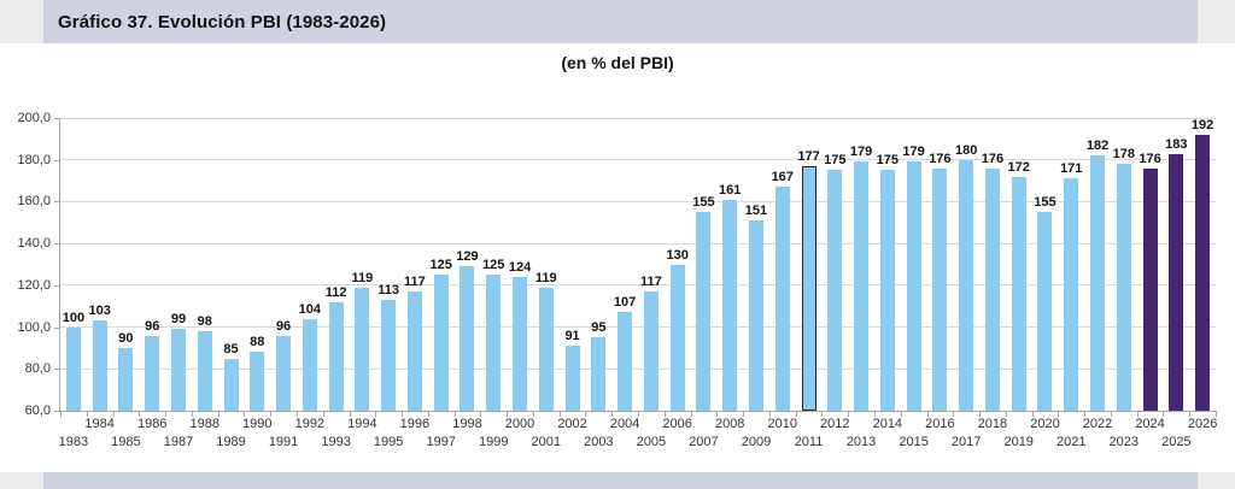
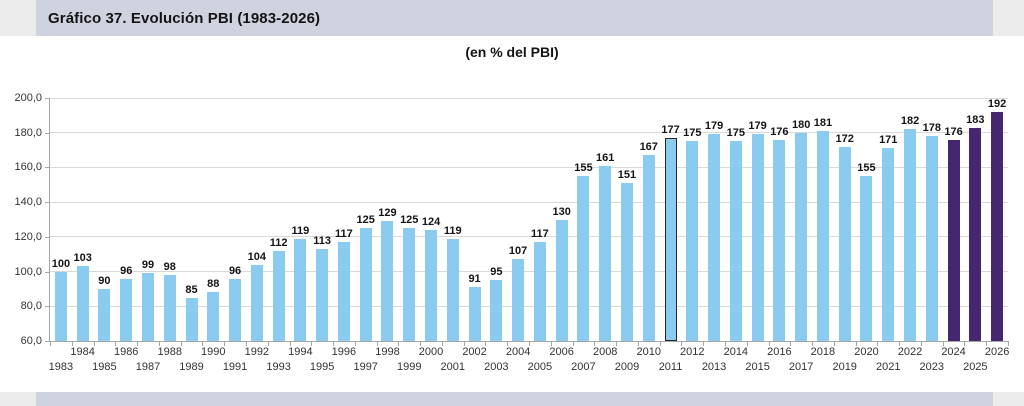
2018: 176 -> 181
